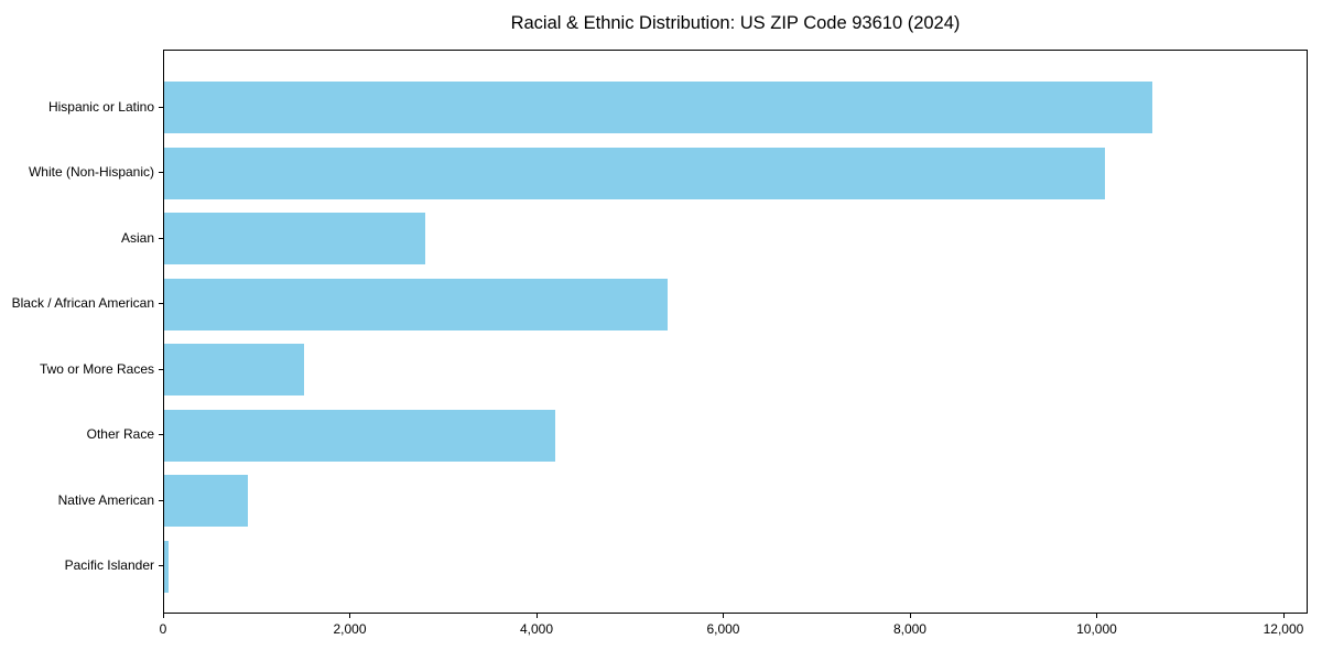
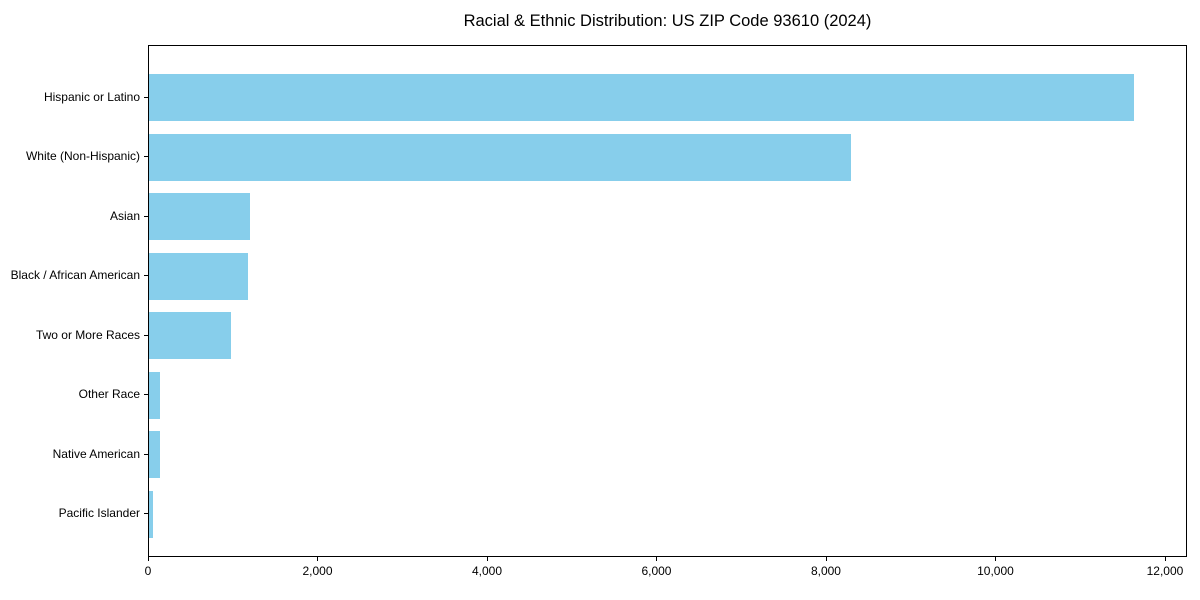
Hispanic or Latino: 10600 -> 11600
White (Non-Hispanic): 10100 -> 8300
Asian: 2800 -> 1200
Black / African American: 5400 -> 1200
Two or More Races: 1500 -> 1000
Other Race: 4200 -> 100
Native American: 900 -> 100
